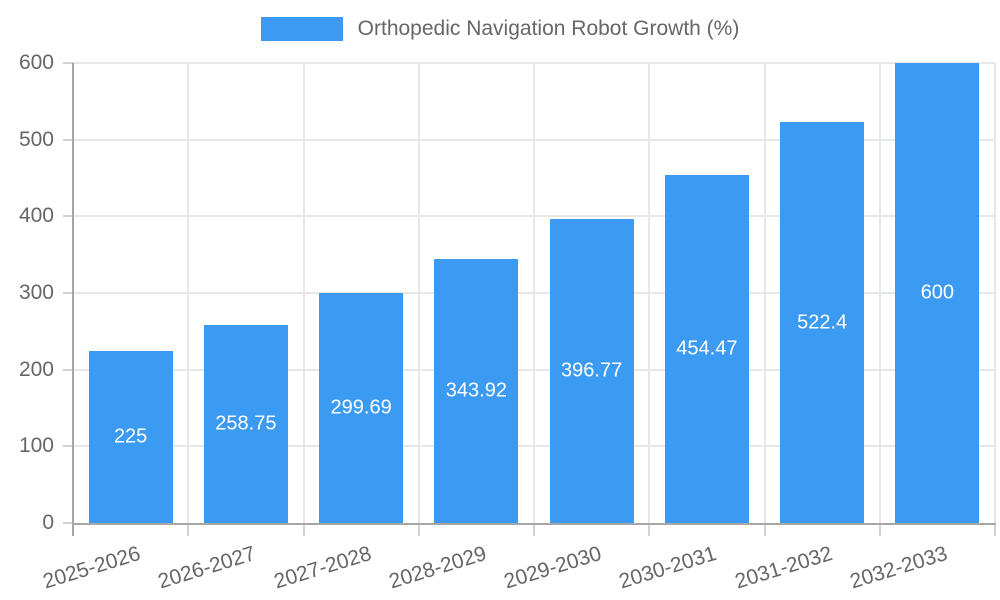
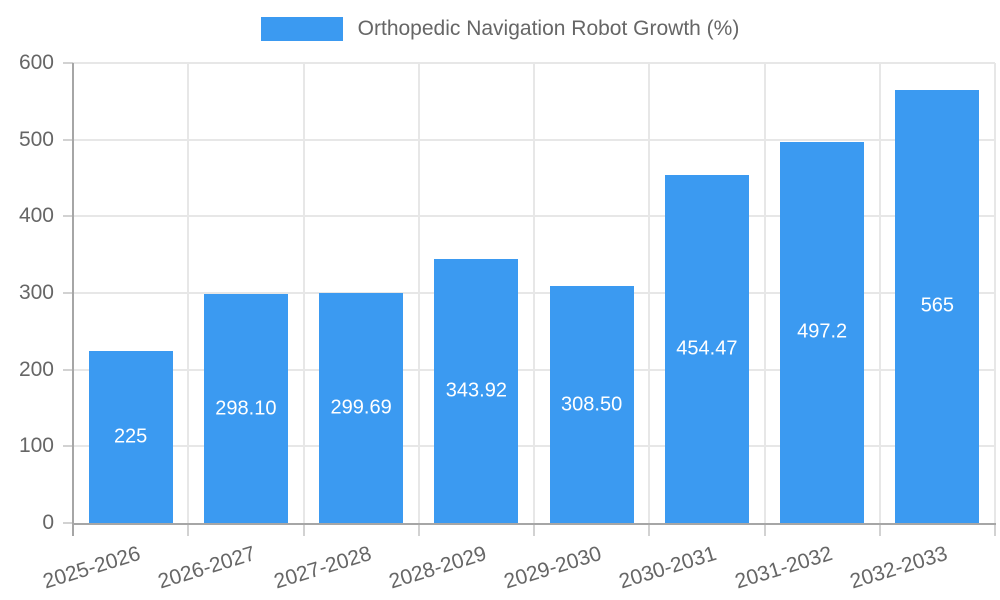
2026-2027: 258.75 -> 298.10
2029-2030: 396.77 -> 308.50
2031-2032: 522.4 -> 497.2
2032-2033: 600 -> 565
